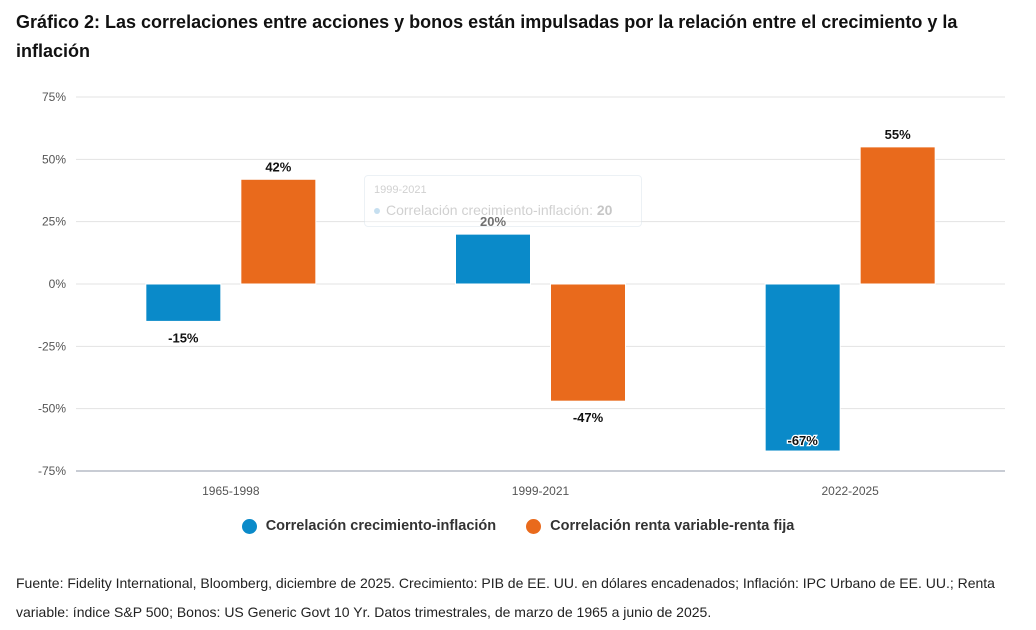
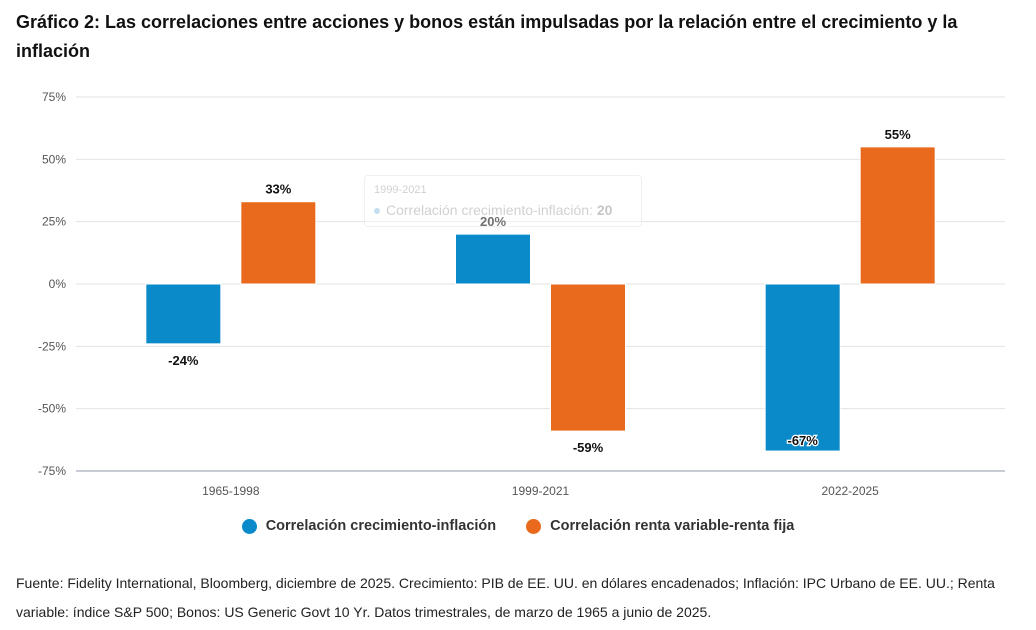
Correlación crecimiento-inflación/1965-1998: -15% -> -24%
Correlación renta variable-renta fija/1965-1998: 42% -> 33%
Correlación renta variable-renta fija/1999-2021: -47% -> -59%
